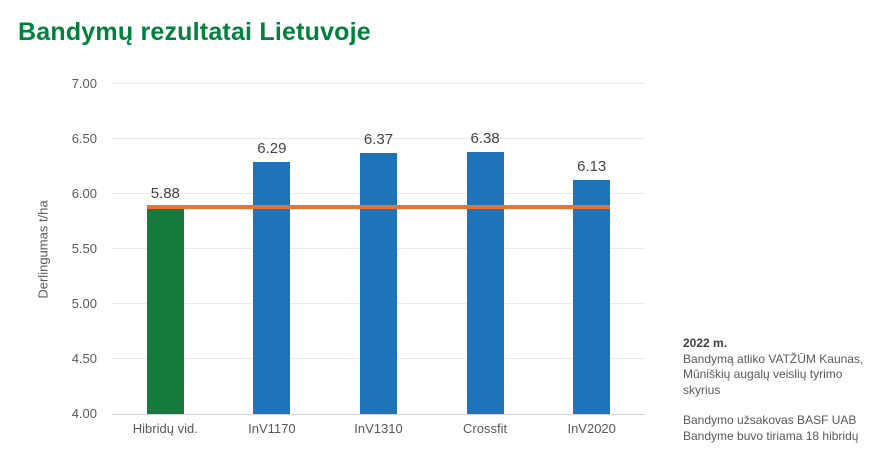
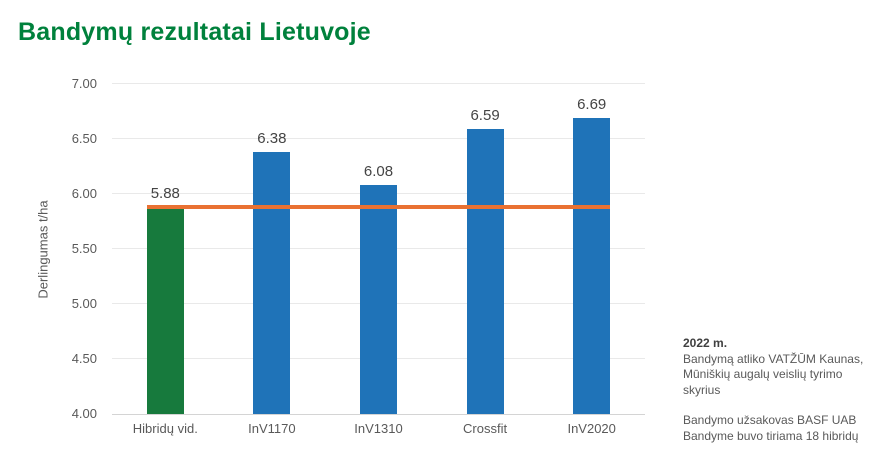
InV1170: 6.29 -> 6.38
InV1310: 6.37 -> 6.08
Crossfit: 6.38 -> 6.59
InV2020: 6.13 -> 6.69
